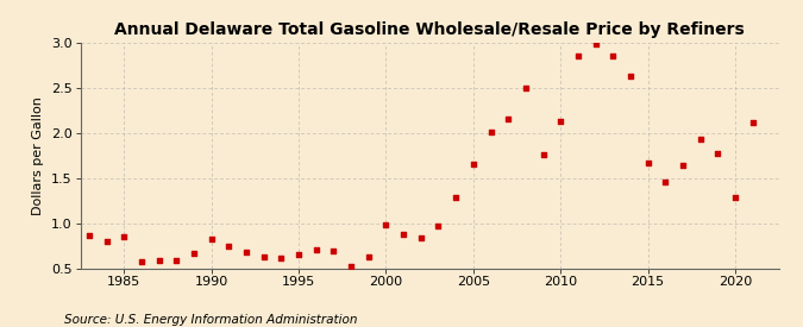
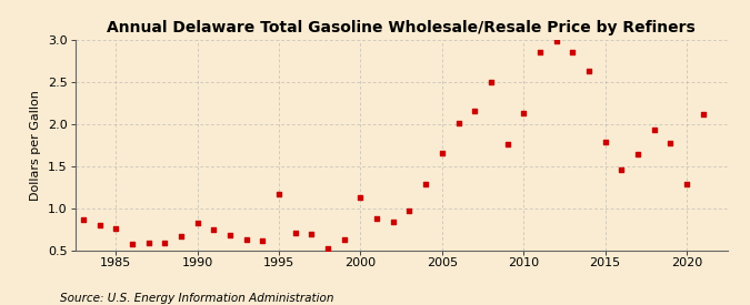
1985: 0.85 -> 0.76
1995: 0.65 -> 1.16
2000: 0.98 -> 1.12
2015: 1.67 -> 1.78
